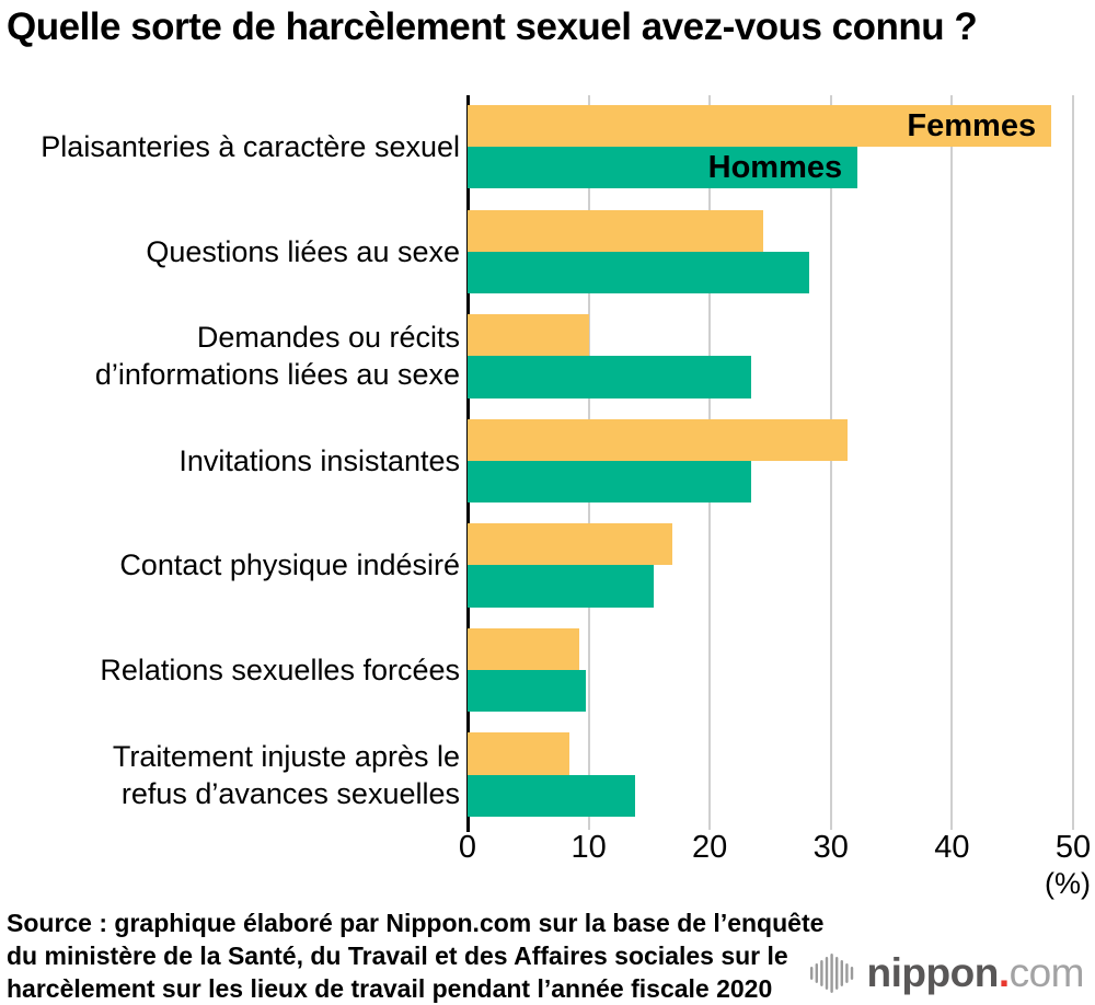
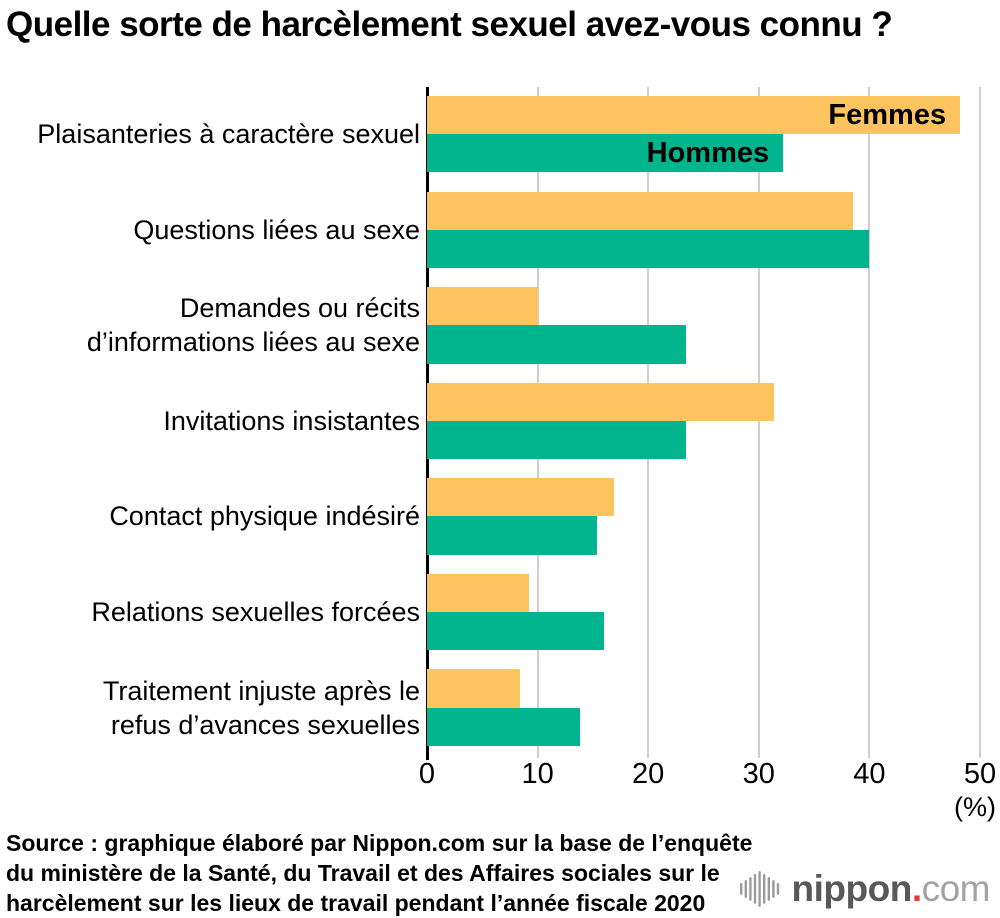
Femmes/Questions liées au sexe: 24.4 -> 38.5
Hommes/Questions liées au sexe: 28.2 -> 40.0
Hommes/Relations sexuelles forcées: 9.8 -> 16.0
